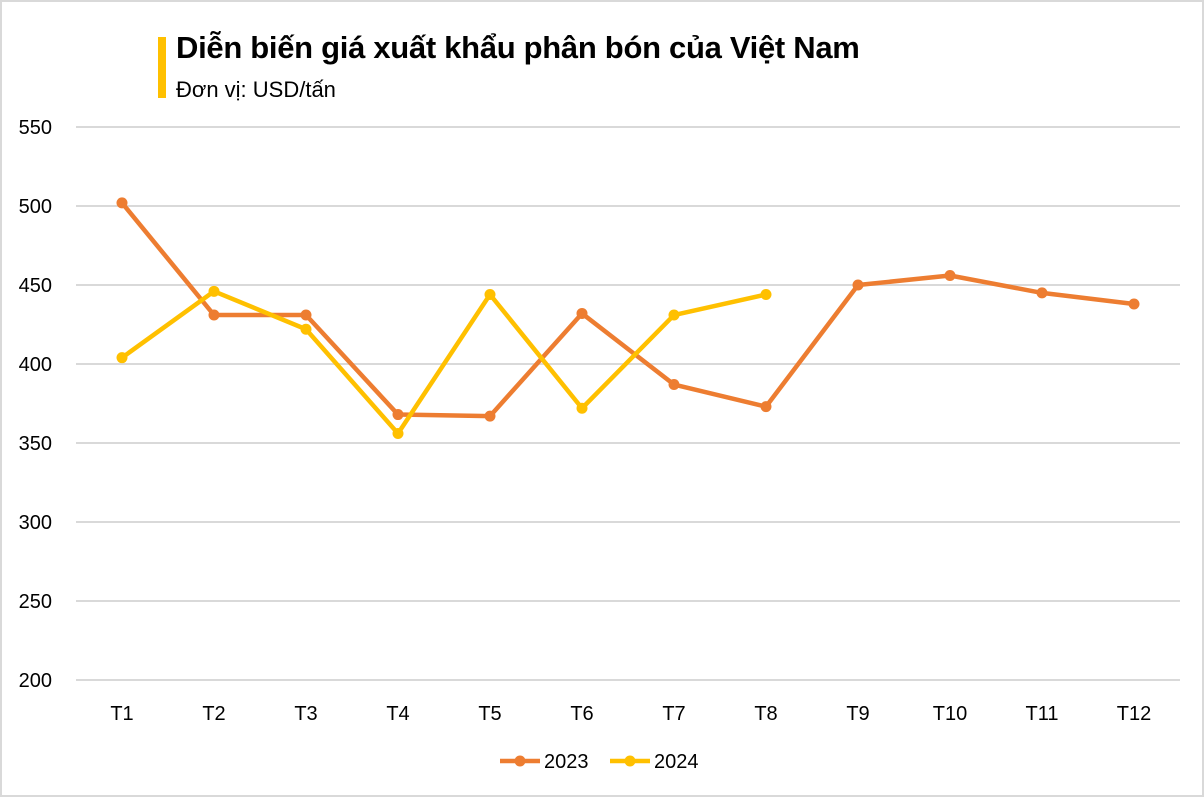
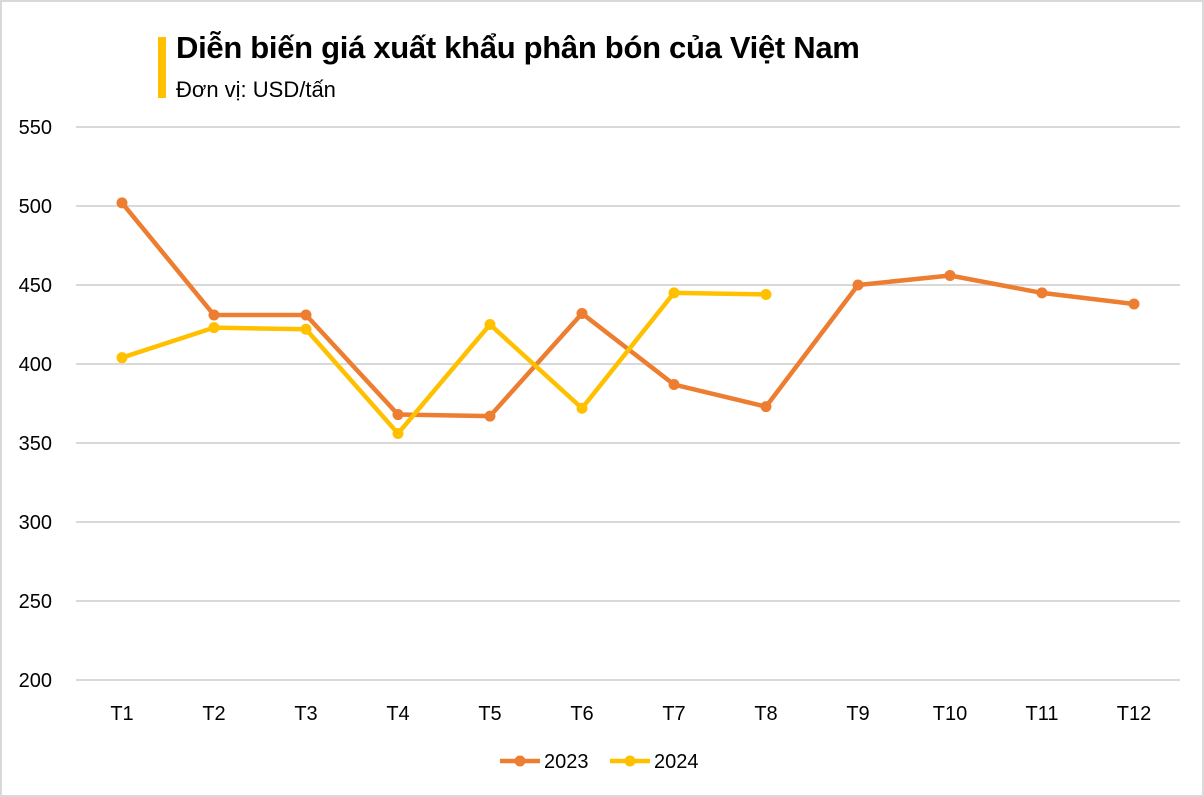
2024/T2: 446 -> 423
2024/T5: 444 -> 425
2024/T7: 431 -> 445
